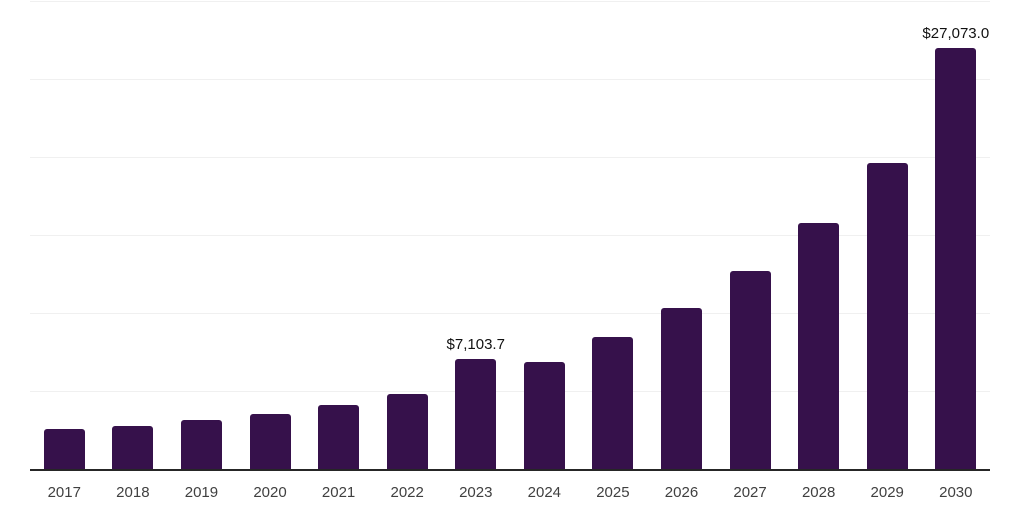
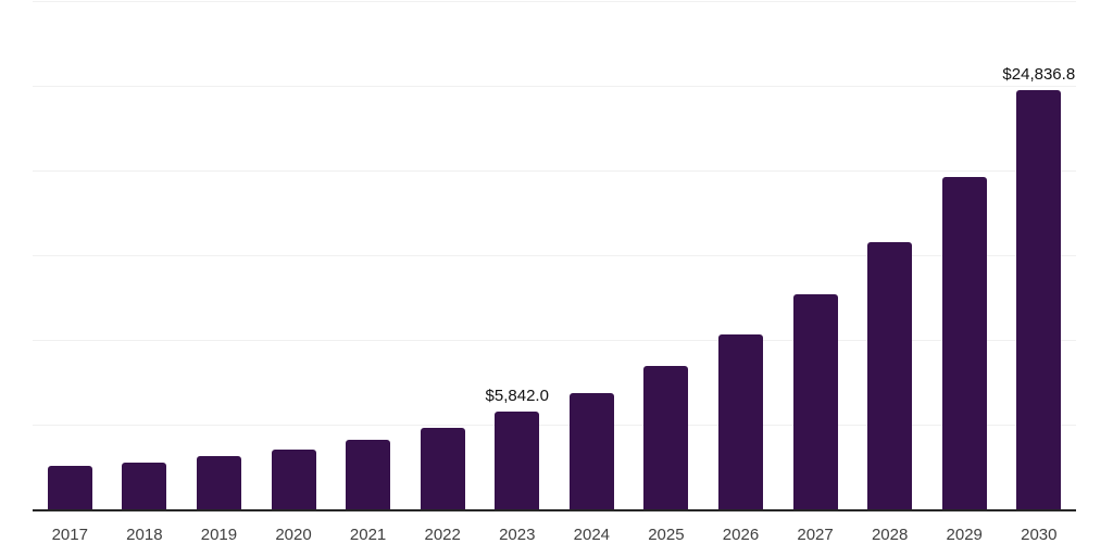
2023: $7,103.7 -> $5,842.0
2030: $27,073.0 -> $24,836.8
